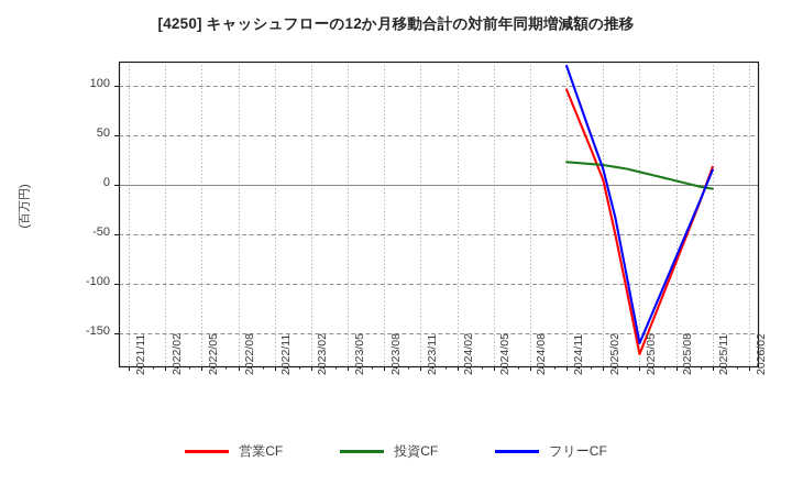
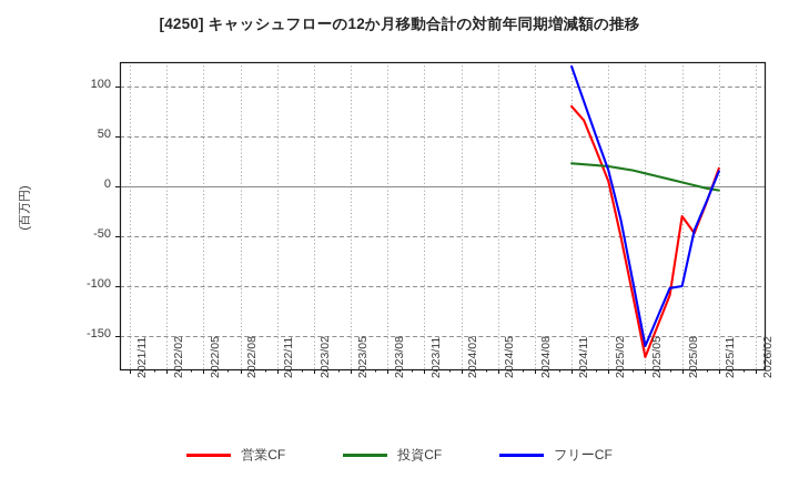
営業CF/2024/11: 100 -> 80
営業CF/2025/08: -80 -> -30
フリーCF/2025/08: -70 -> -100
